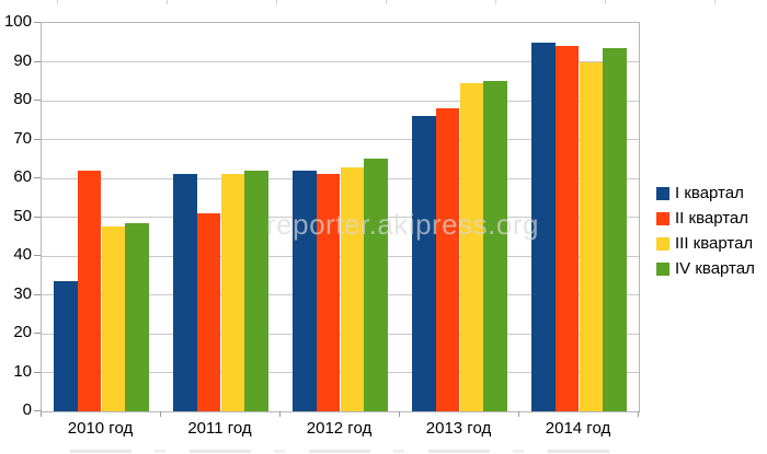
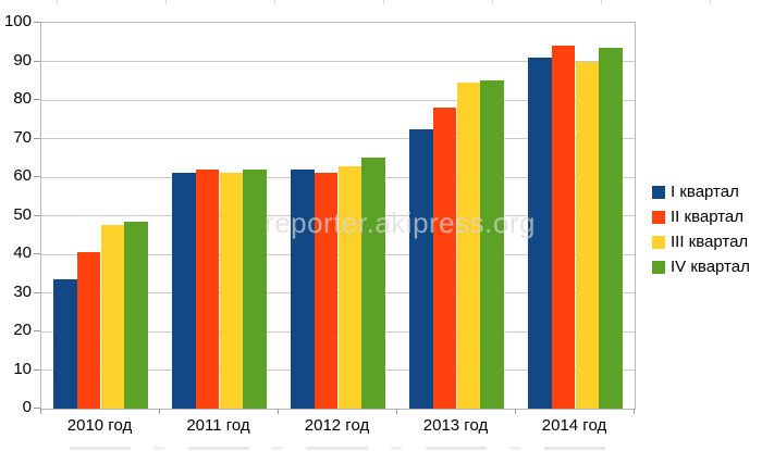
II квартал/2010 год: 62 -> 40
II квартал/2011 год: 51 -> 62
I квартал/2013 год: 76 -> 72
I квартал/2014 год: 95 -> 91
